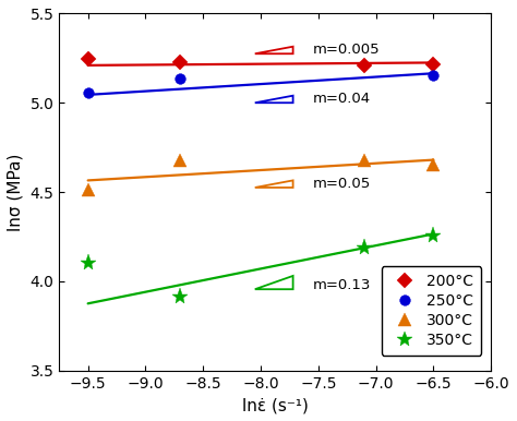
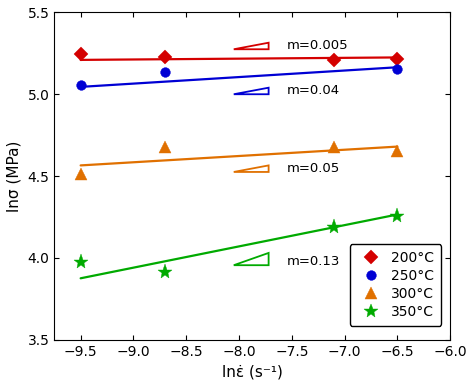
350°C/−9.5: 4.10 -> 3.98
